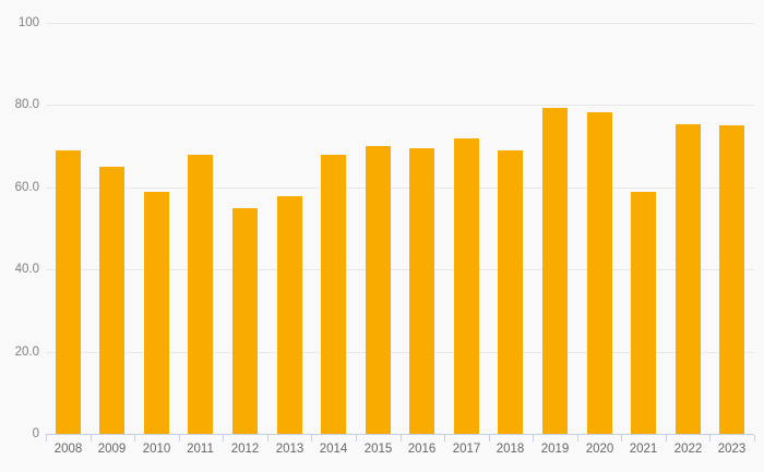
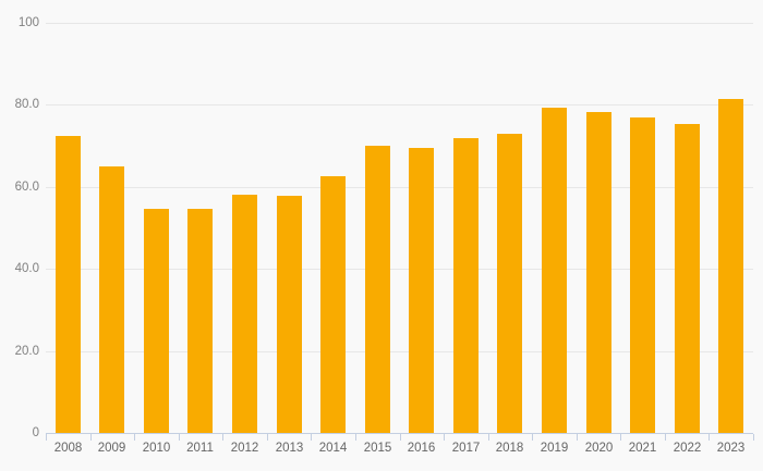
2008: 69 -> 72
2010: 59 -> 55
2011: 68 -> 55
2012: 55 -> 58
2014: 68 -> 63
2018: 69 -> 73
2021: 59 -> 77
2023: 75 -> 82
